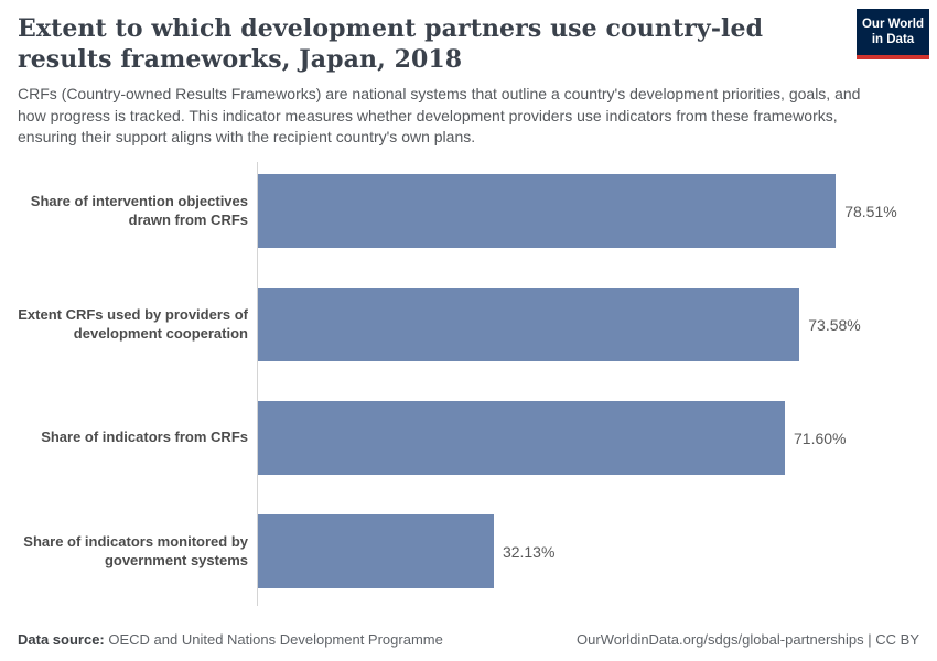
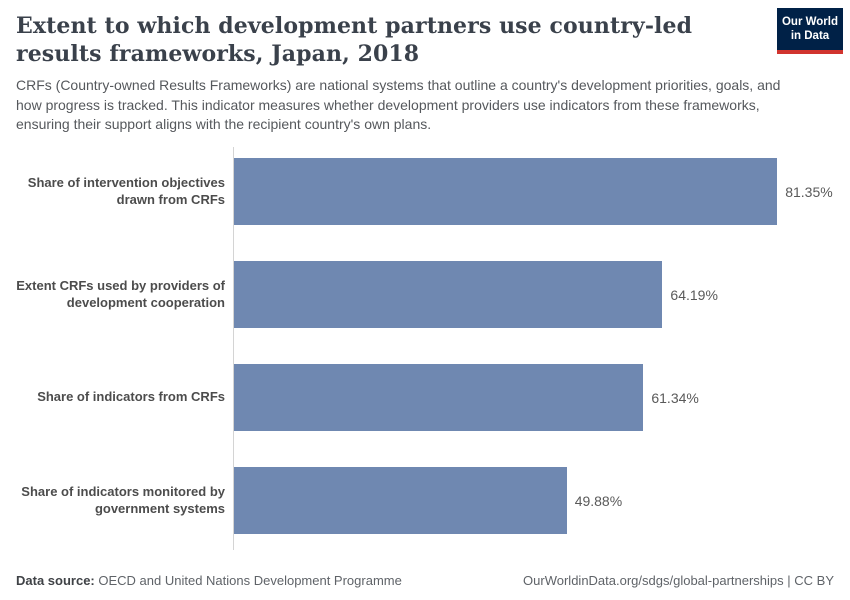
Share of intervention objectives drawn from CRFs: 78.51% -> 81.35%
Extent CRFs used by providers of development cooperation: 73.58% -> 64.19%
Share of indicators from CRFs: 71.60% -> 61.34%
Share of indicators monitored by government systems: 32.13% -> 49.88%
